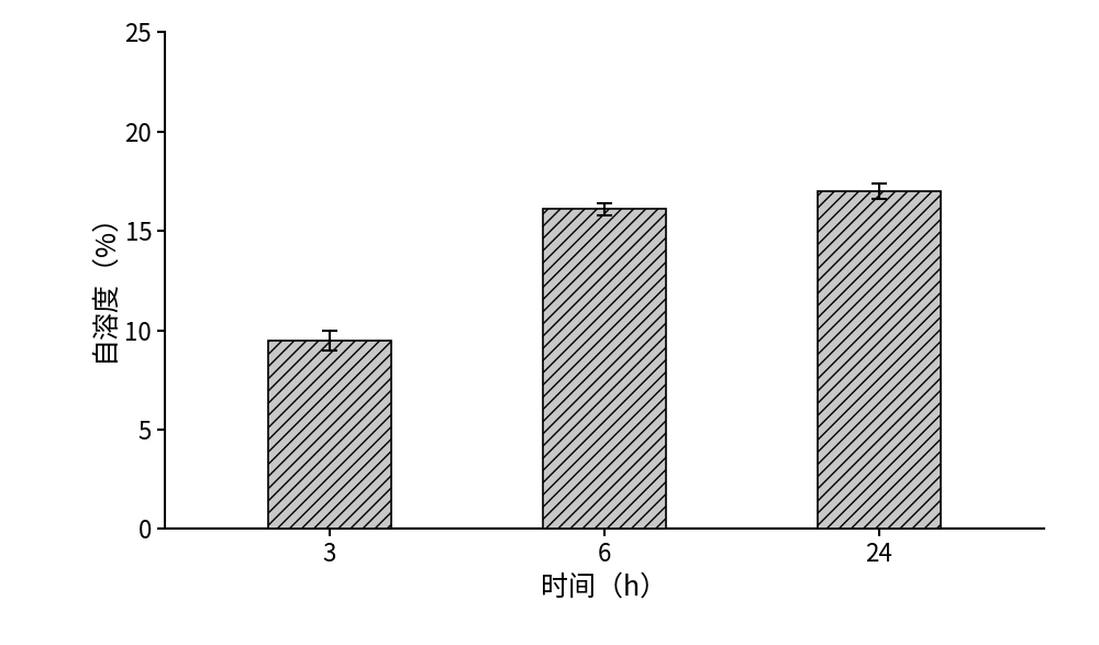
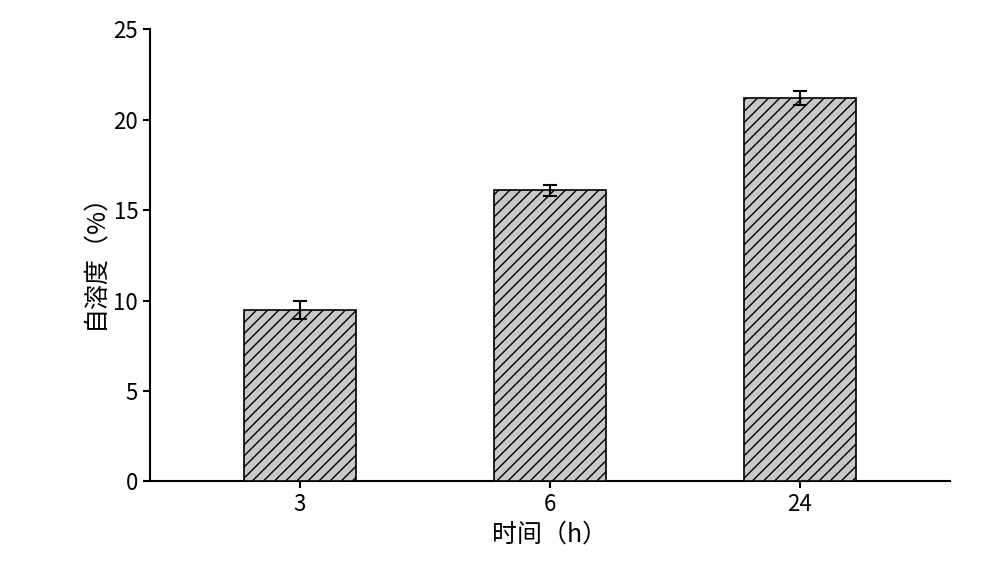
24: 17.0 -> 21.2
